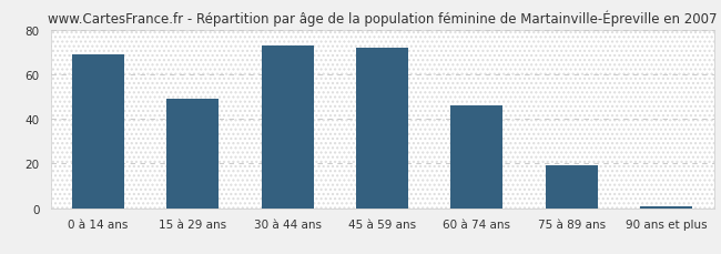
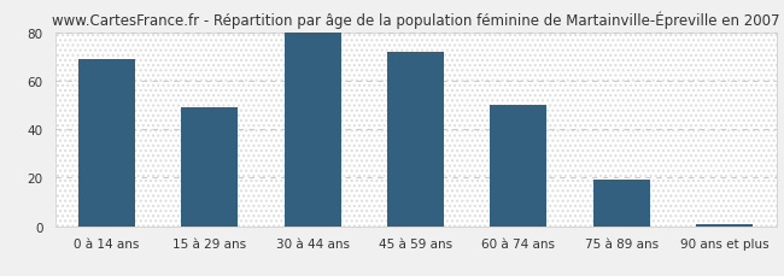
30 à 44 ans: 73 -> 80
60 à 74 ans: 46 -> 50
